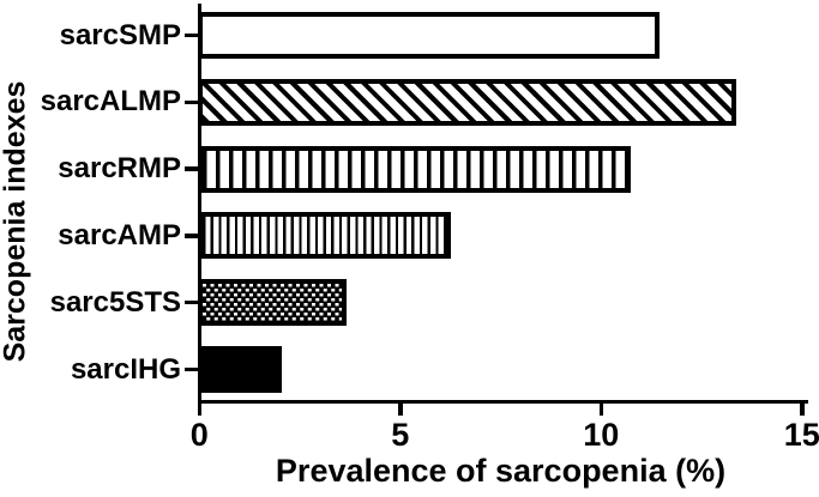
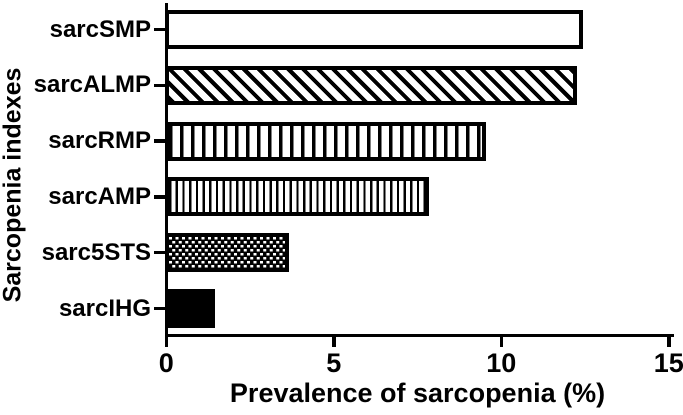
sarcSMP: 11.4 -> 12.4
sarcALMP: 13.3 -> 12.2
sarcRMP: 10.7 -> 9.5
sarcAMP: 6.2 -> 7.8
sarcIHG: 2.0 -> 1.4
